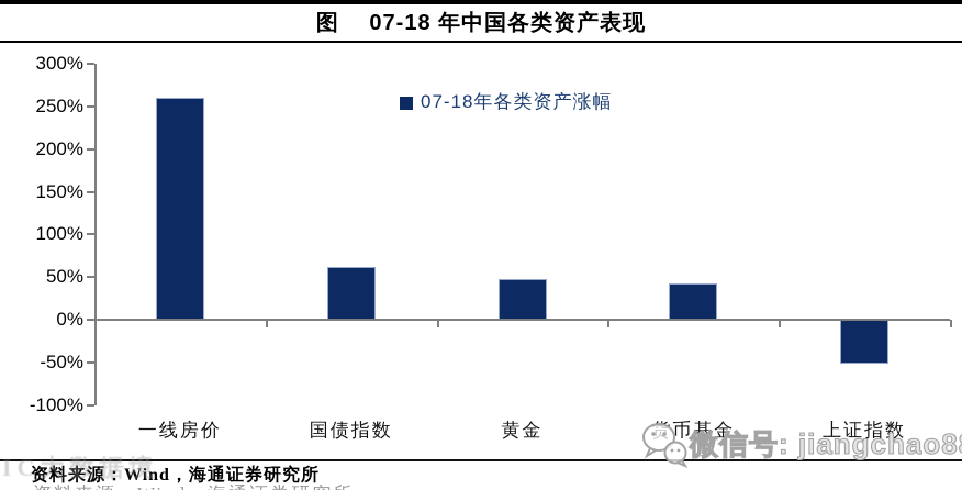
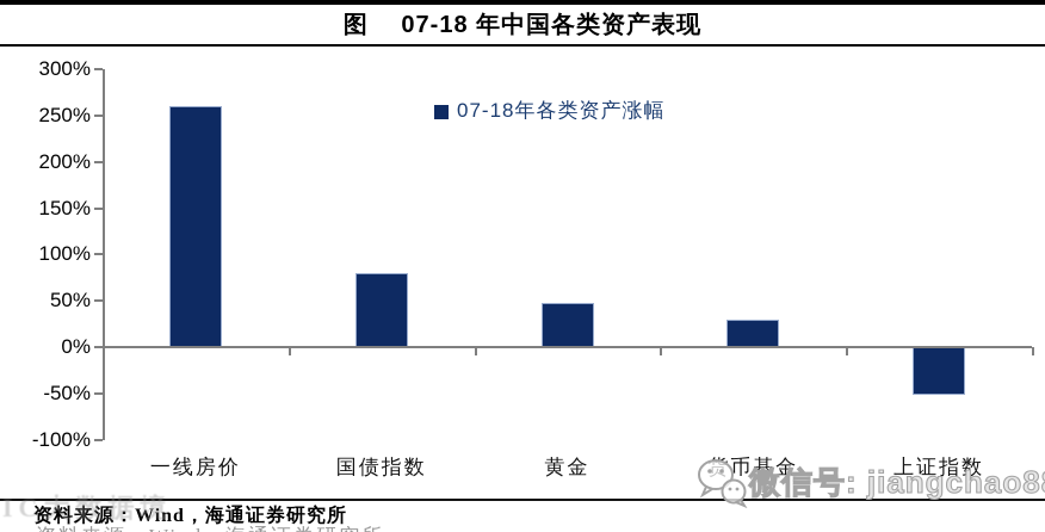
国债指数: 60% -> 80%
货币基金: 40% -> 30%
